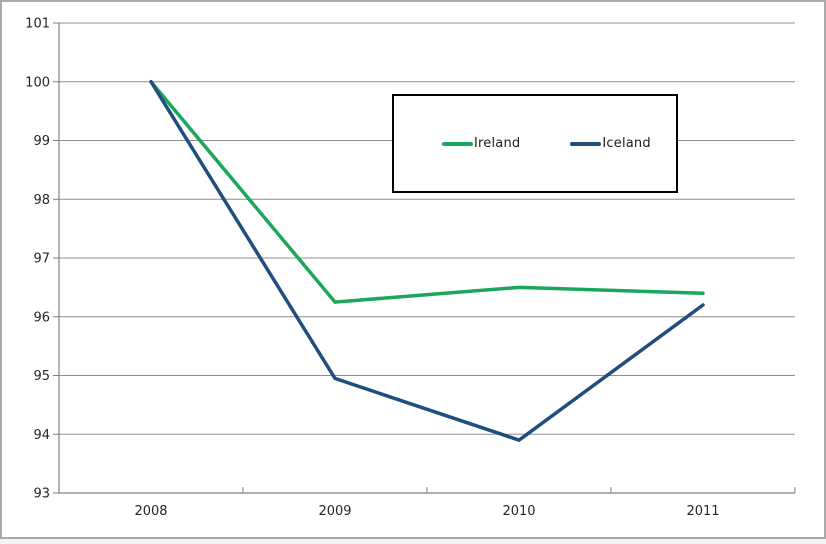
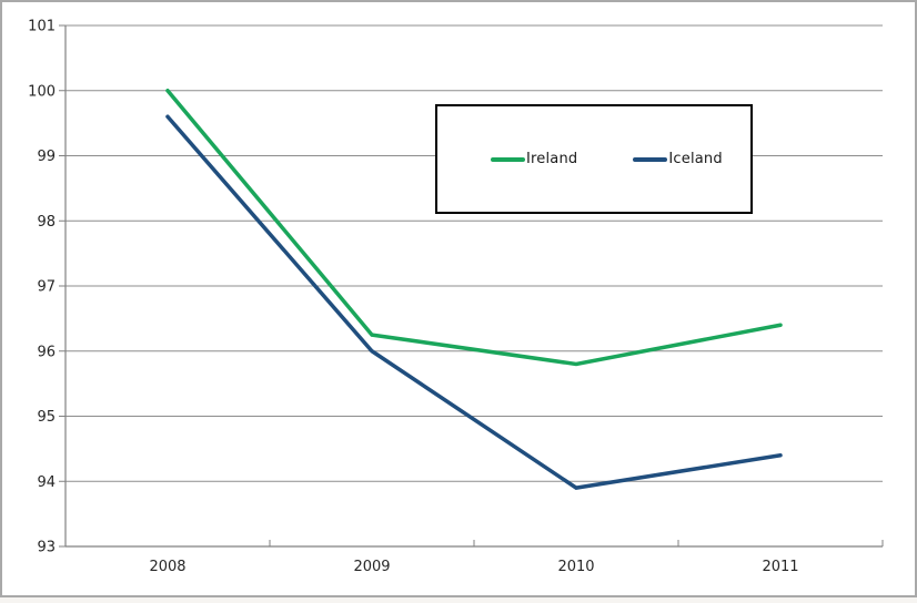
Iceland/2008: 100.0 -> 99.6
Iceland/2009: 95.0 -> 96.0
Ireland/2010: 96.5 -> 95.8
Iceland/2011: 96.2 -> 94.4
